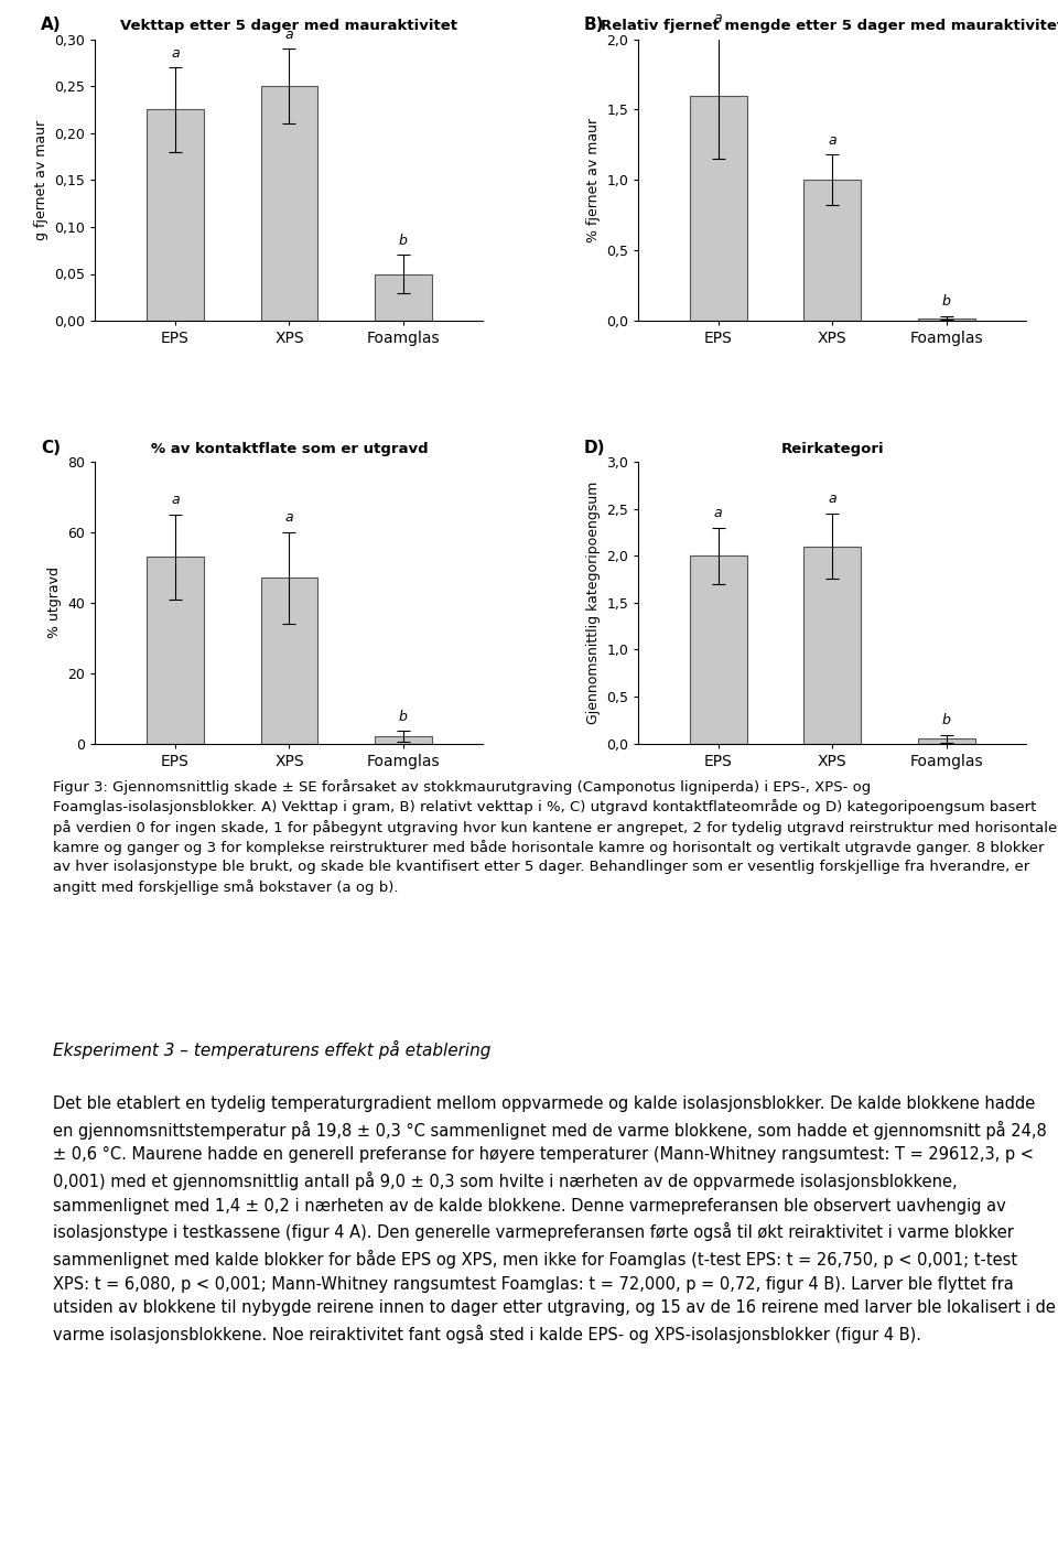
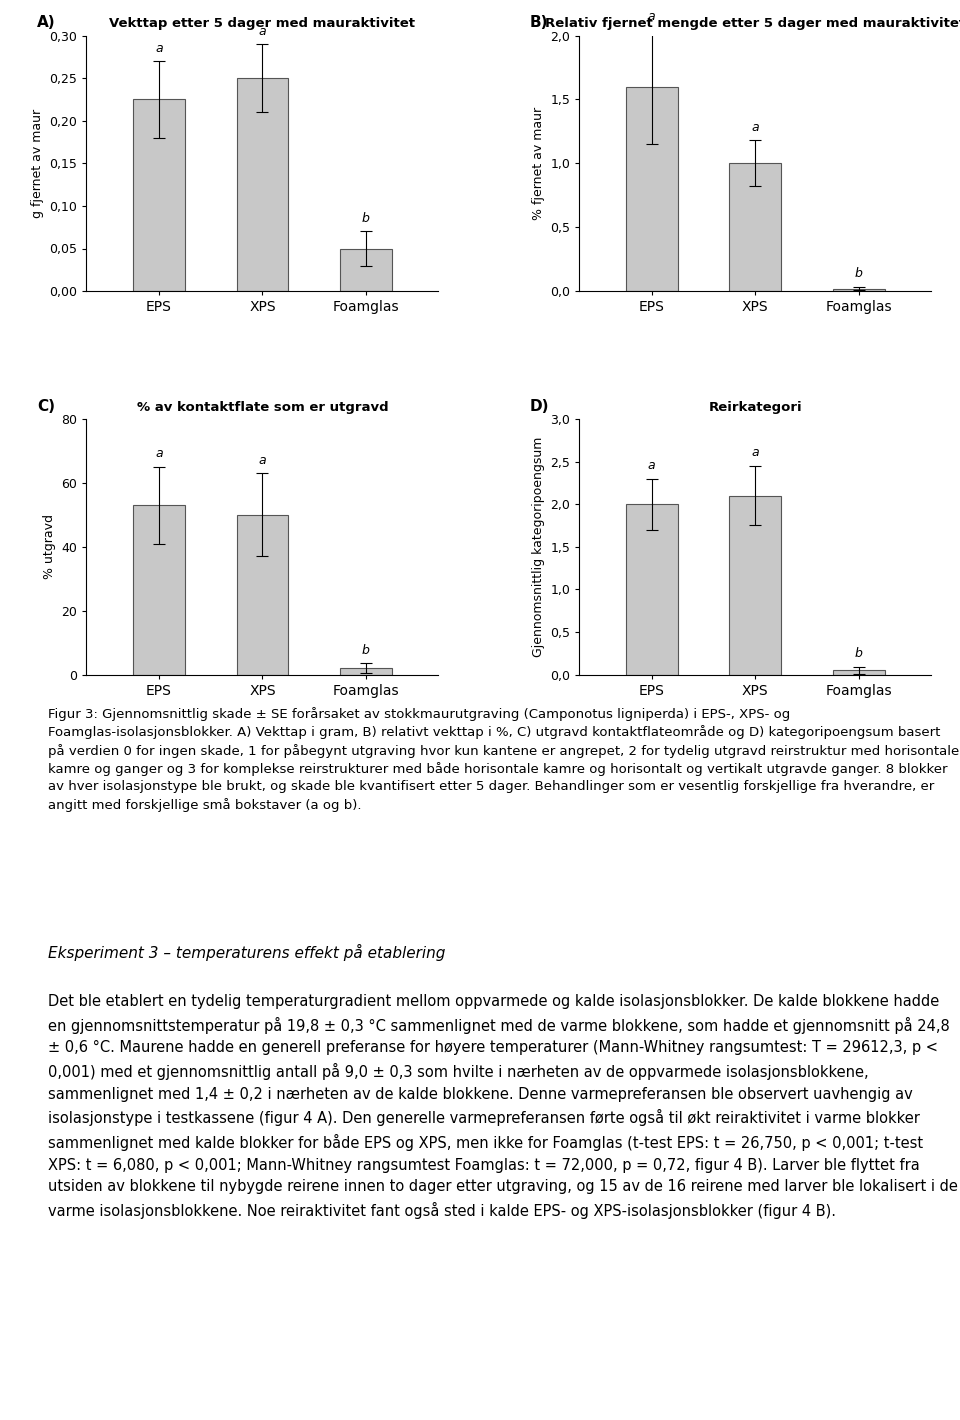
% av kontaktflate som er utgravd/XPS: 47 -> 50
